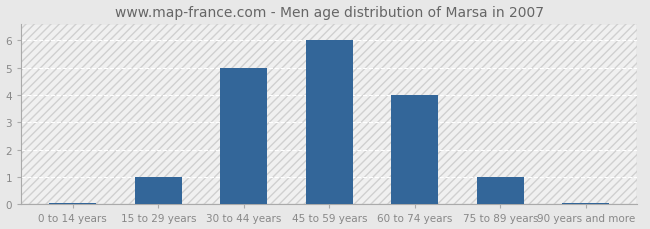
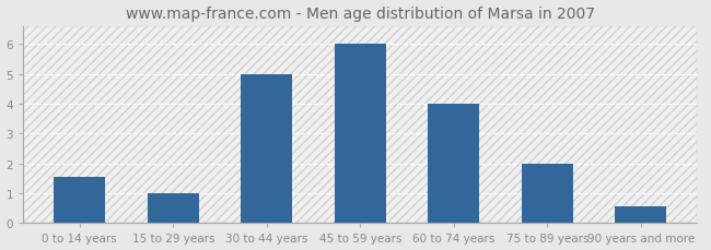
0 to 14 years: 0.04 -> 1.55
75 to 89 years: 1.00 -> 2.00
90 years and more: 0.04 -> 0.55
